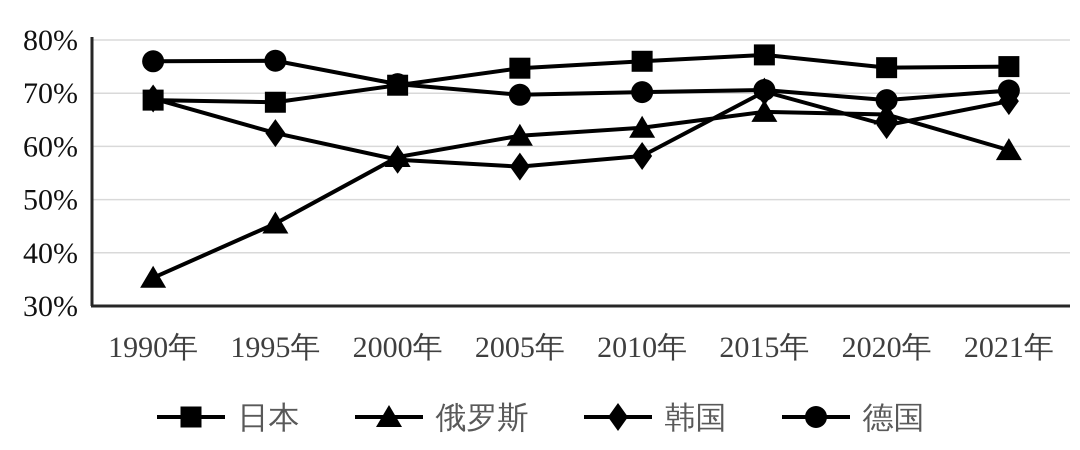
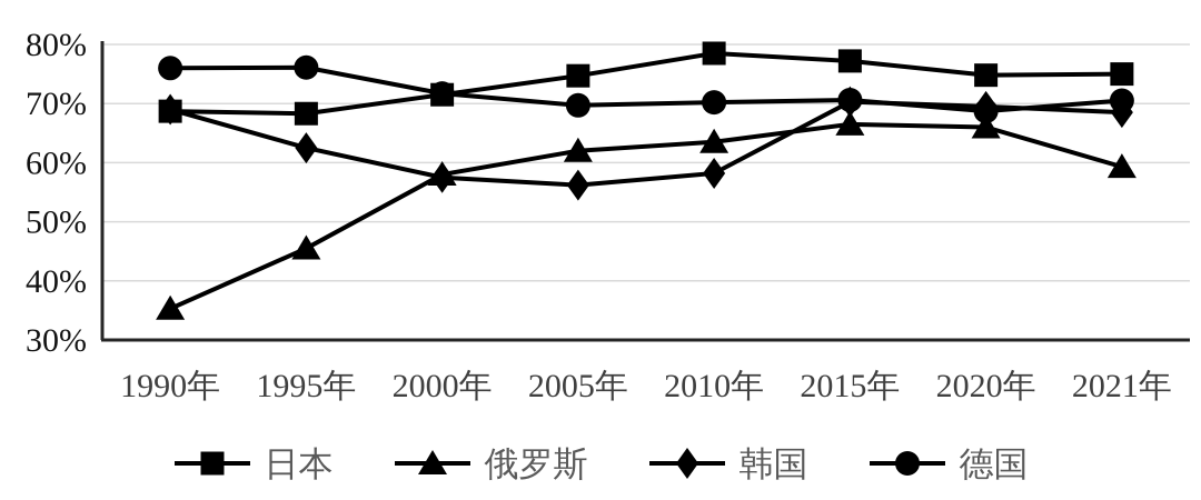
日本/2010年: 76% -> 78%
韩国/2020年: 64% -> 70%
